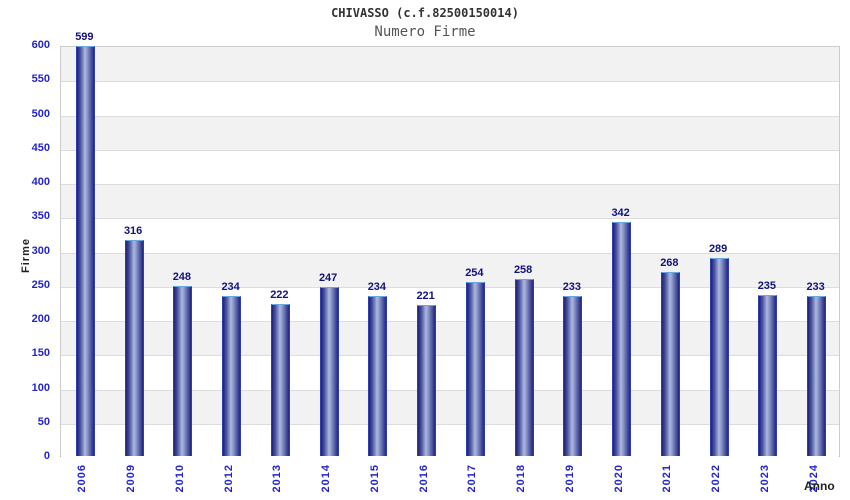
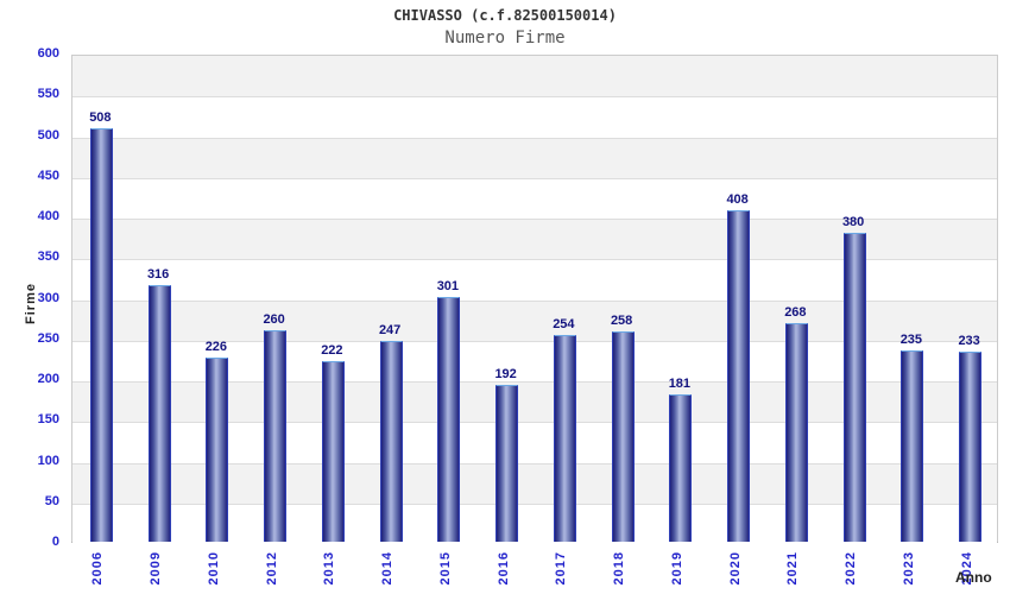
2006: 599 -> 508
2010: 248 -> 226
2012: 234 -> 260
2015: 234 -> 301
2016: 221 -> 192
2019: 233 -> 181
2020: 342 -> 408
2022: 289 -> 380
